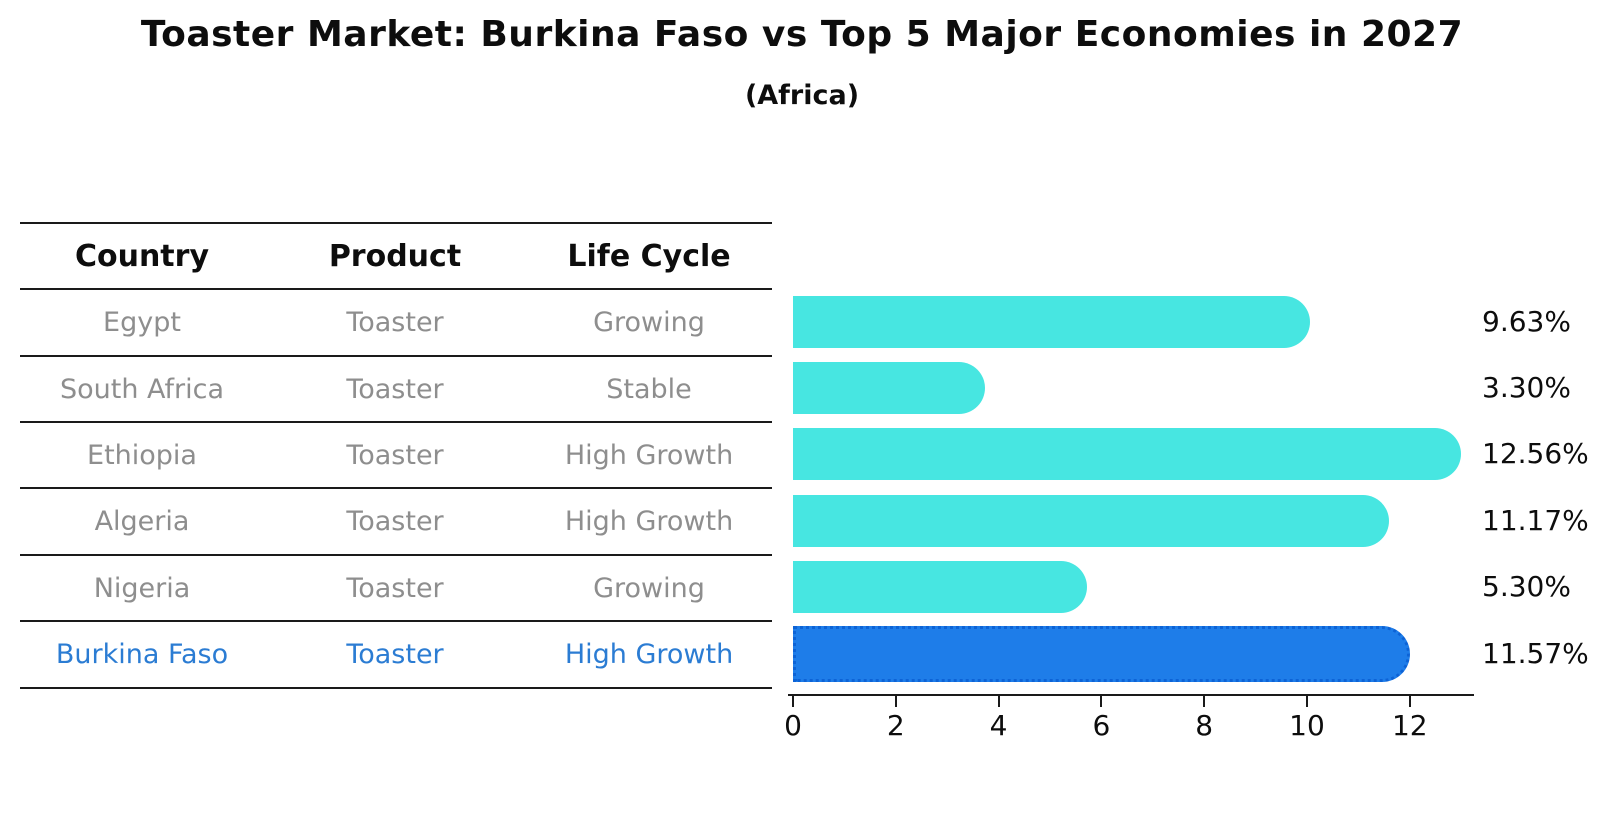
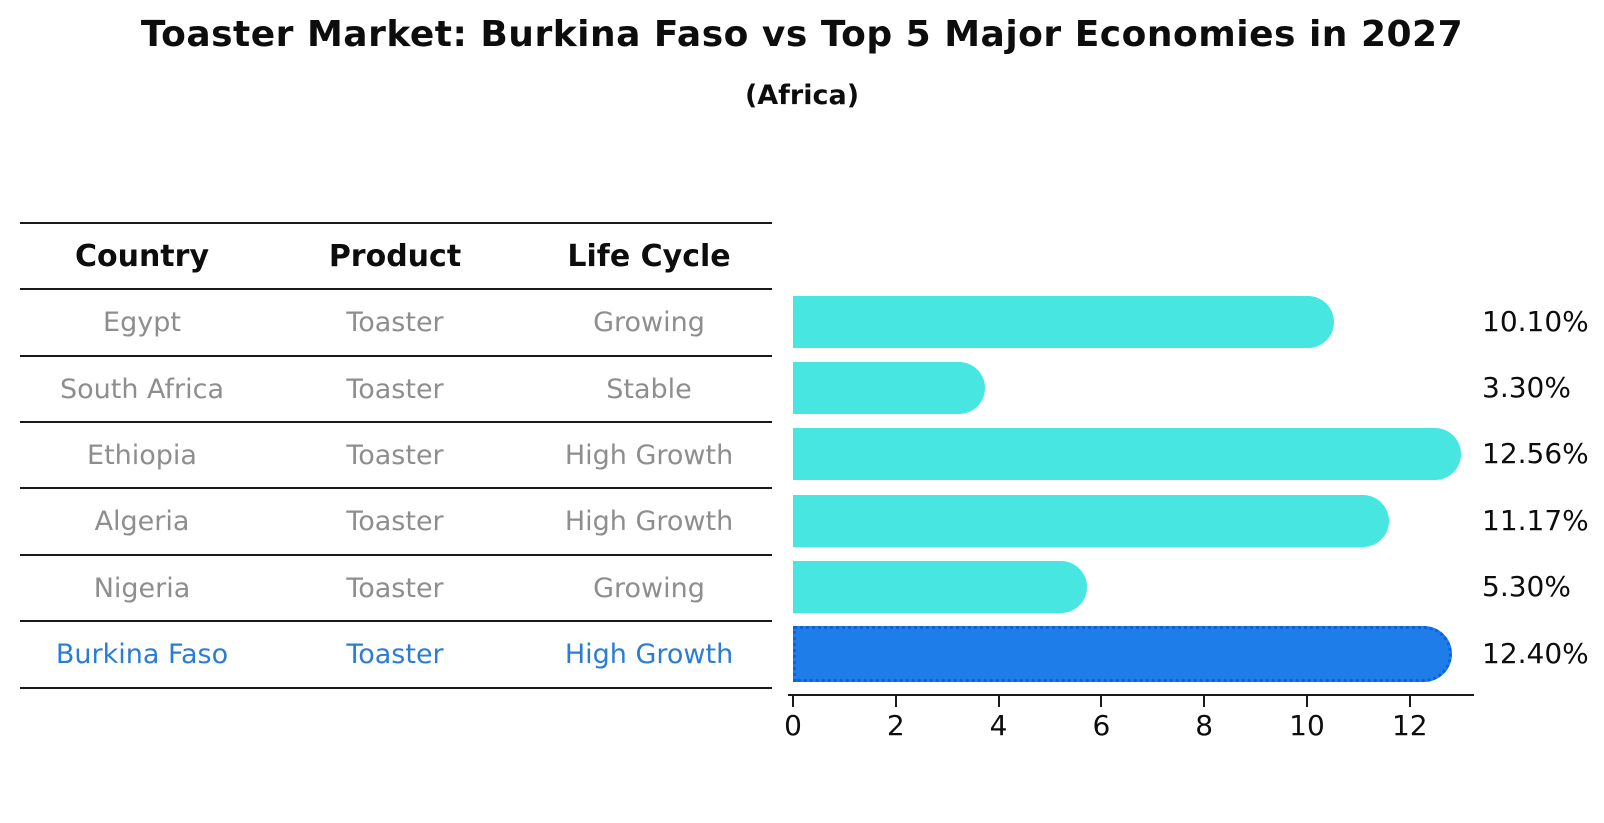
Egypt: 9.63% -> 10.10%
Burkina Faso: 11.57% -> 12.40%
